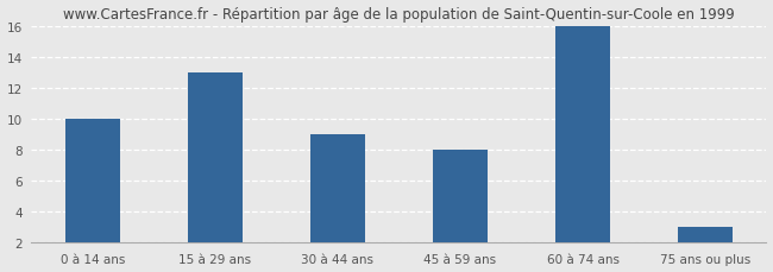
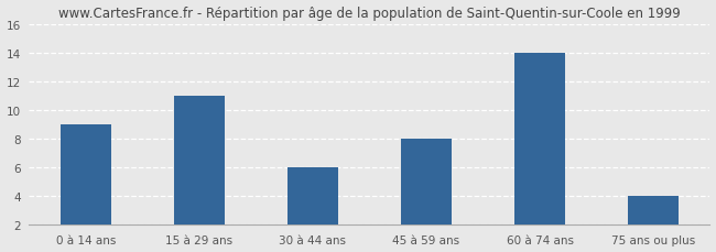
0 à 14 ans: 10 -> 9
15 à 29 ans: 13 -> 11
30 à 44 ans: 9 -> 6
60 à 74 ans: 16 -> 14
75 ans ou plus: 3 -> 4
